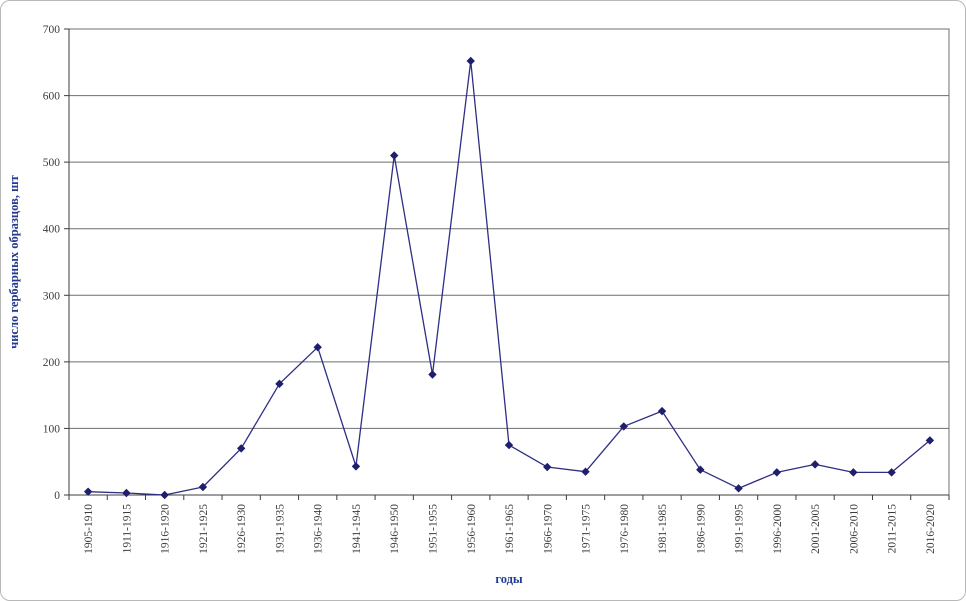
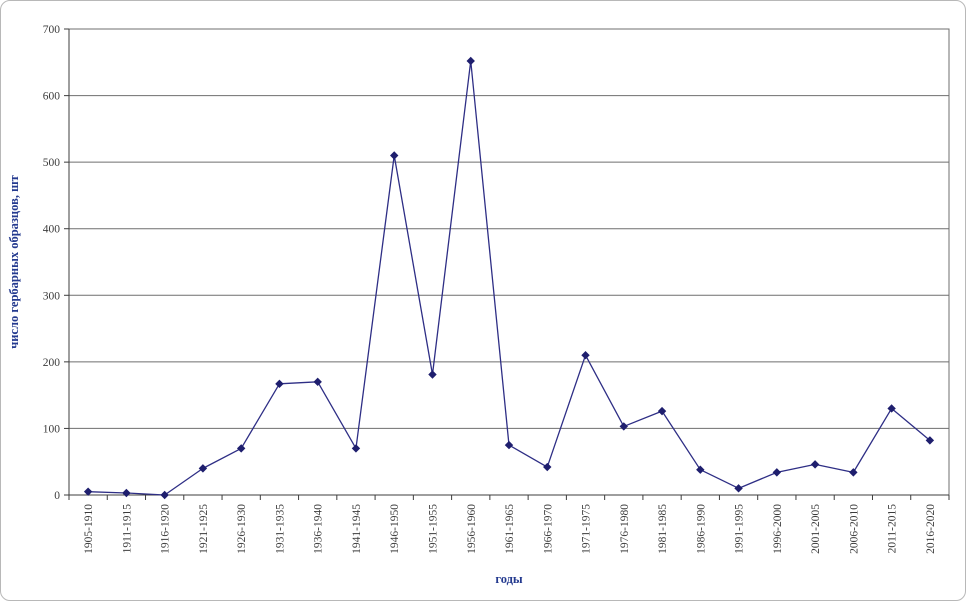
1921-1925: 10 -> 40
1936-1940: 220 -> 170
1941-1945: 40 -> 70
1971-1975: 40 -> 210
2011-2015: 30 -> 130
